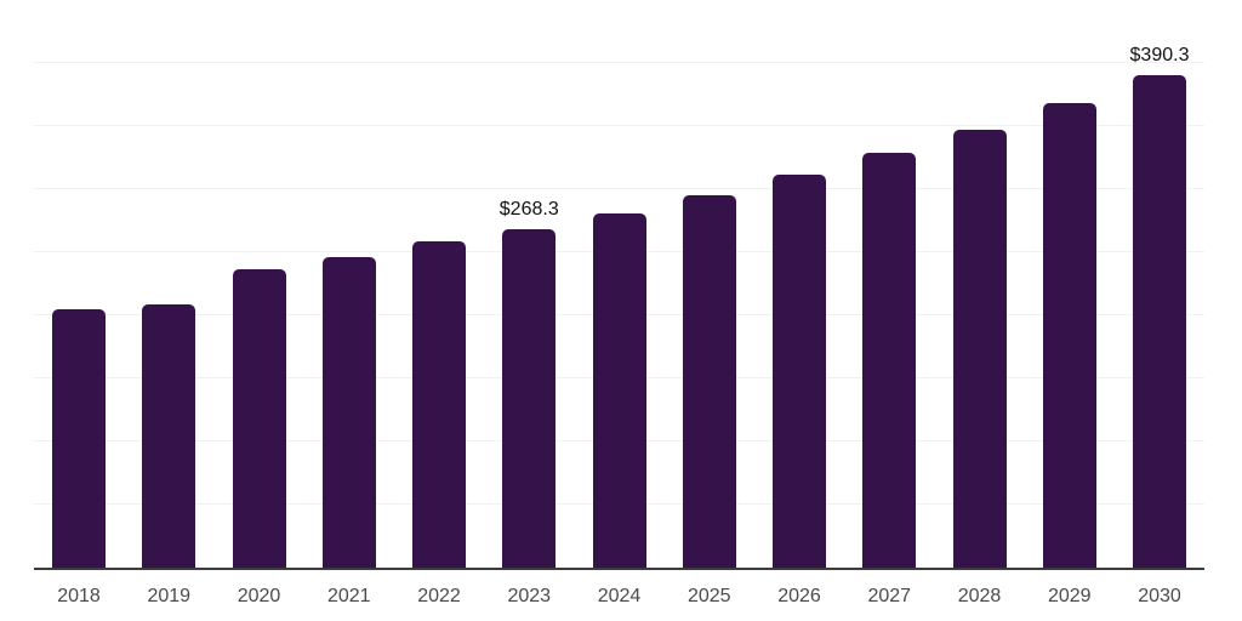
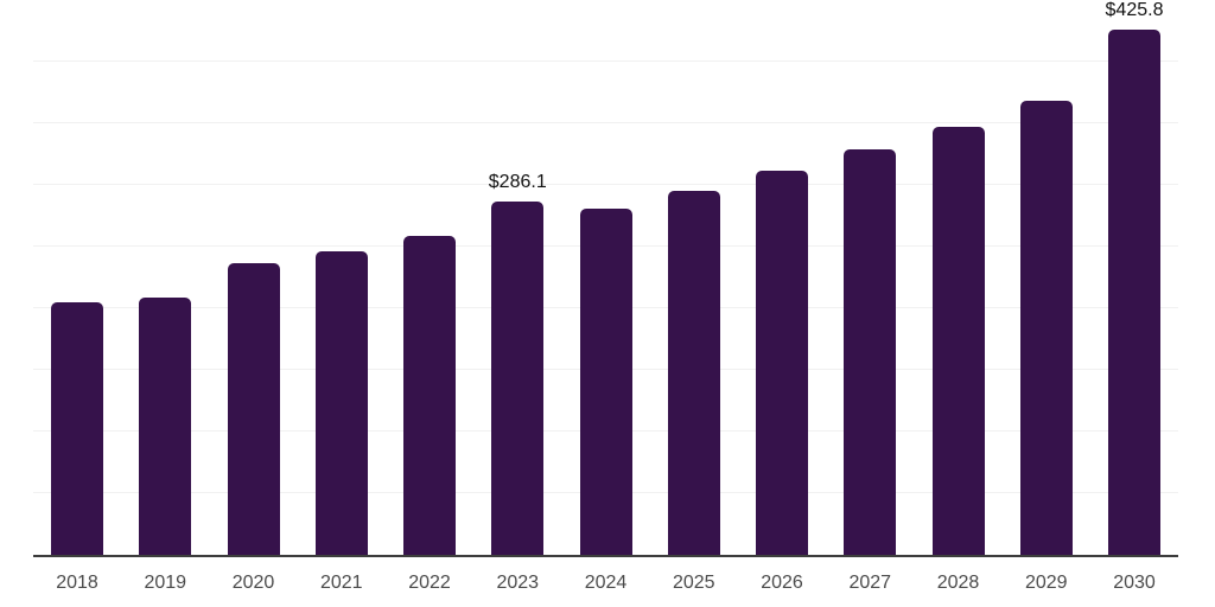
2023: $268.3 -> $286.1
2030: $390.3 -> $425.8
